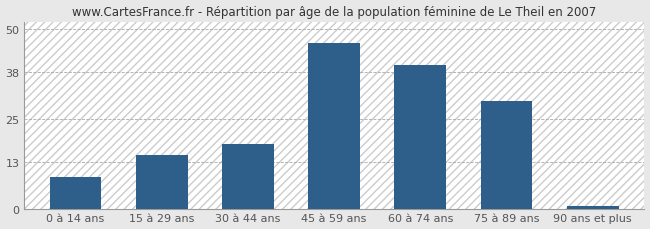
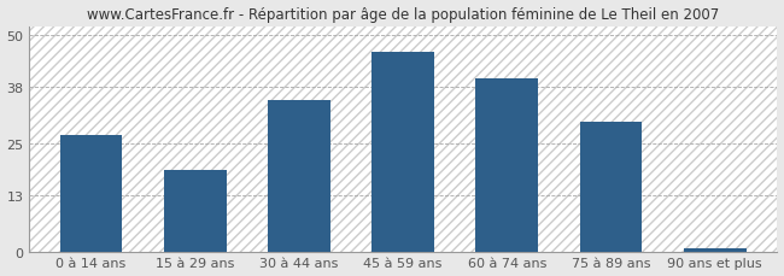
0 à 14 ans: 9 -> 27
15 à 29 ans: 15 -> 19
30 à 44 ans: 18 -> 35
